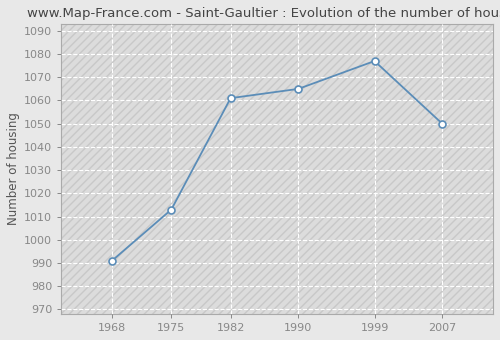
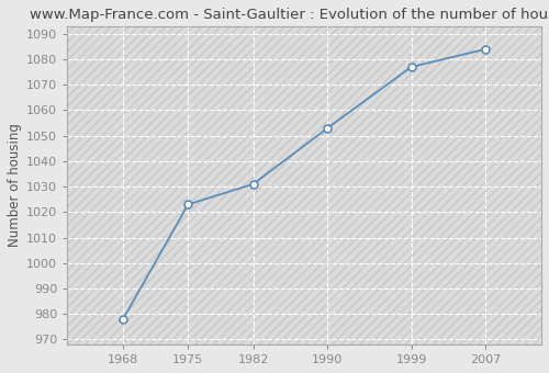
1968: 991 -> 978
1975: 1013 -> 1023
1982: 1061 -> 1031
1990: 1065 -> 1053
2007: 1050 -> 1084
